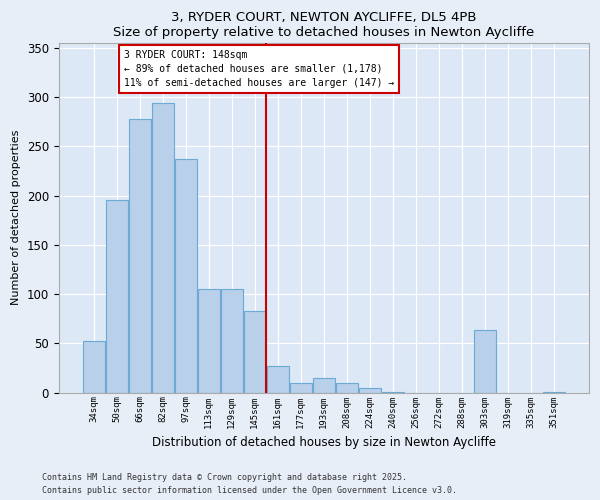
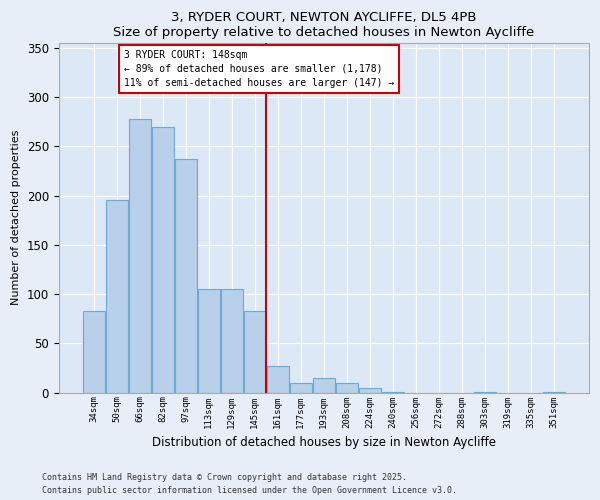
34sqm: 52 -> 83
82sqm: 294 -> 270
303sqm: 64 -> 1
